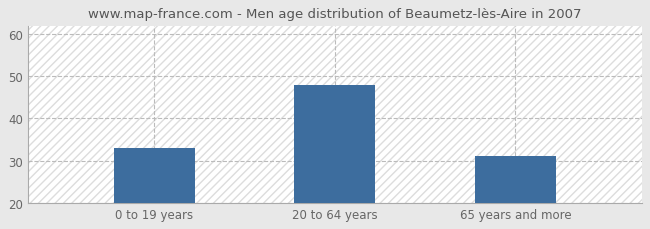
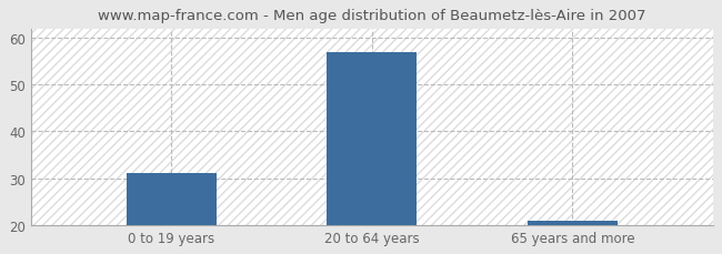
0 to 19 years: 33 -> 31
20 to 64 years: 48 -> 57
65 years and more: 31 -> 21
